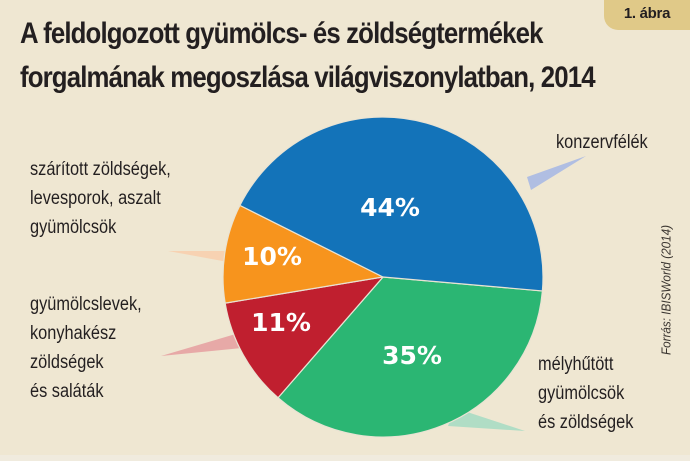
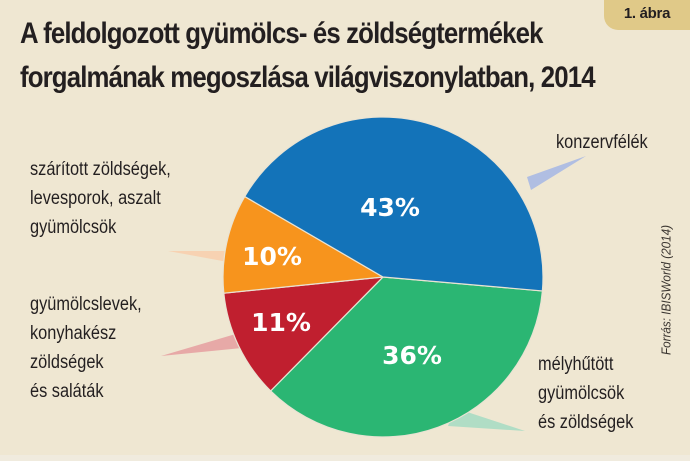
konzervfélék: 44% -> 43%
mélyhűtött gyümölcsök és zöldségek: 35% -> 36%
